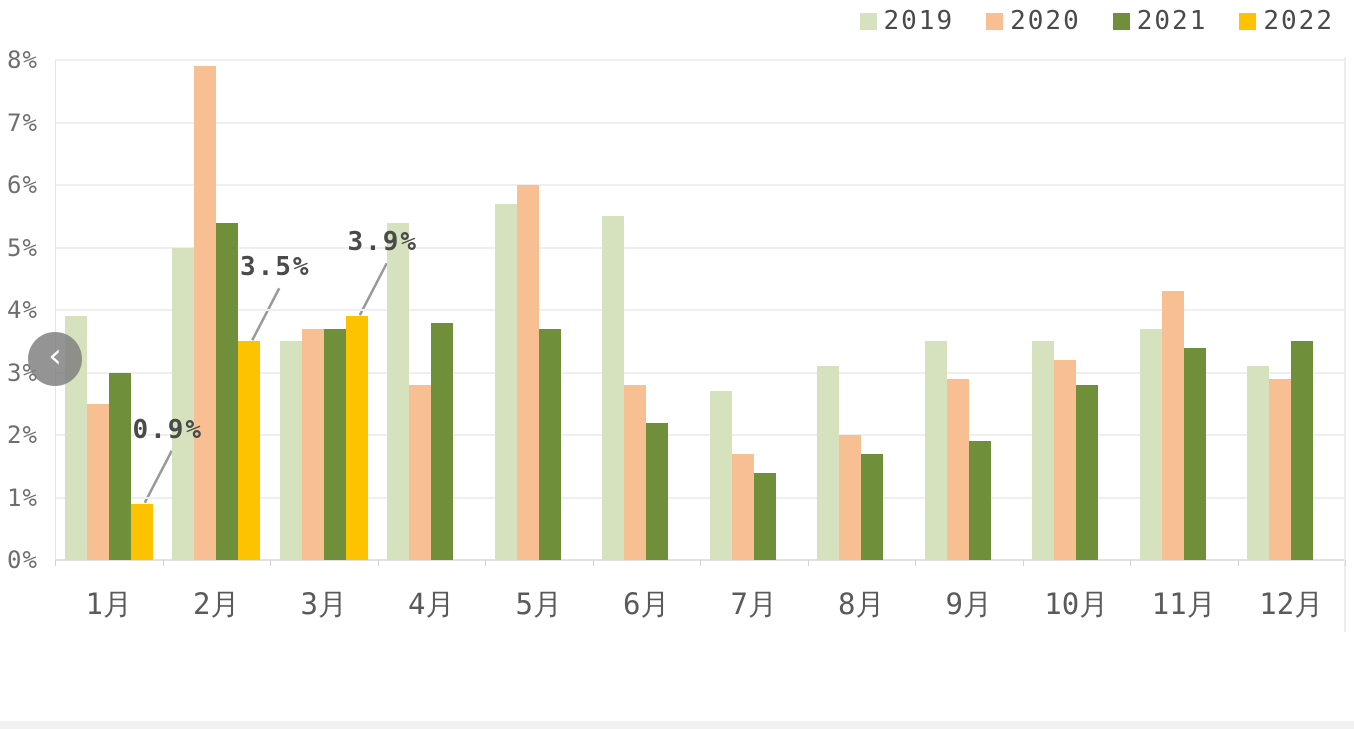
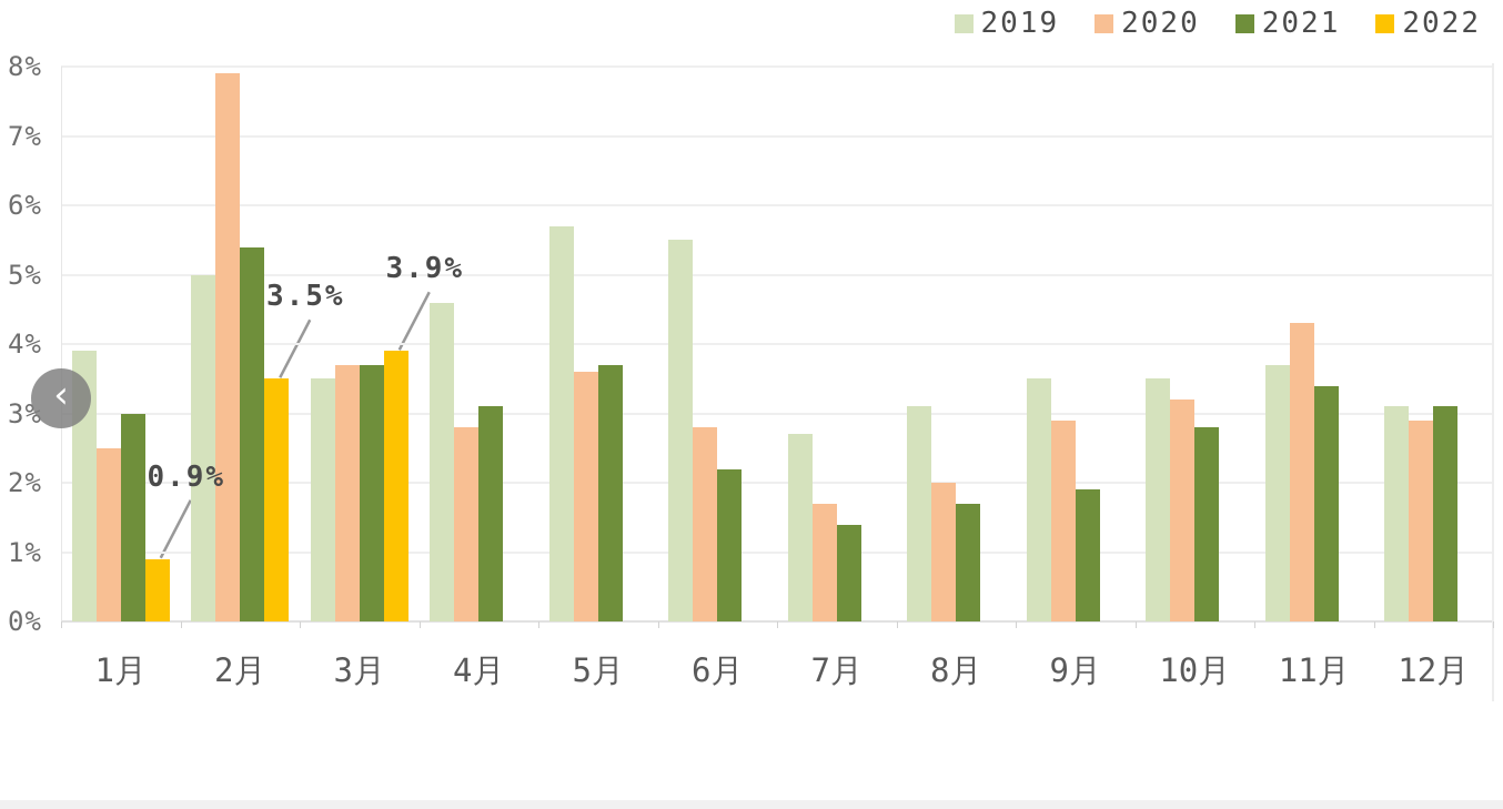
2019/4月: 5.4% -> 4.6%
2021/4月: 3.8% -> 3.1%
2020/5月: 6.0% -> 3.6%
2021/12月: 3.5% -> 3.1%
